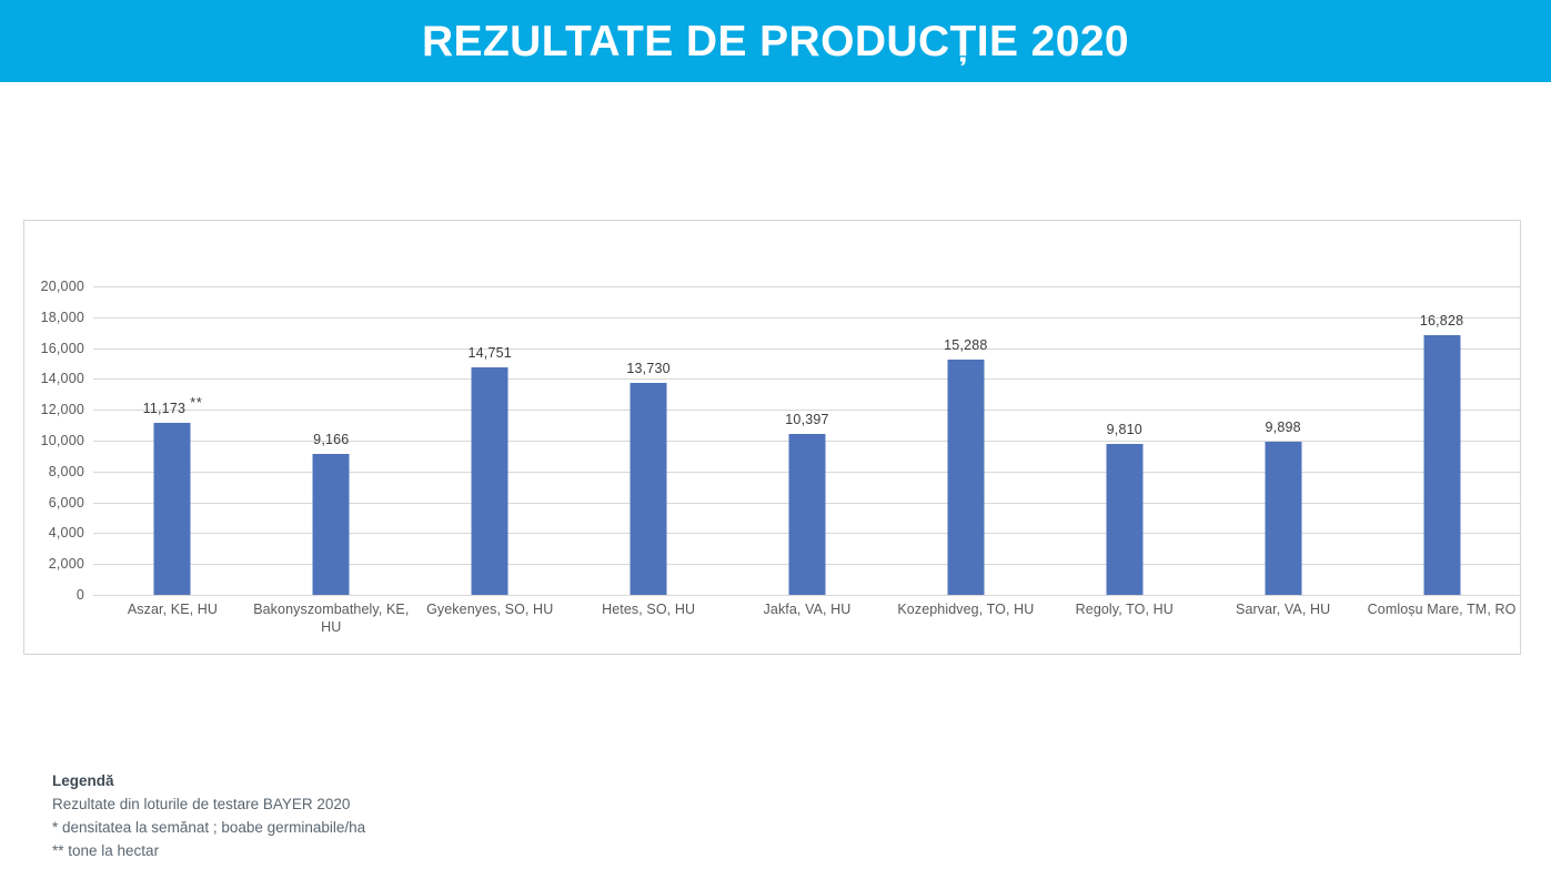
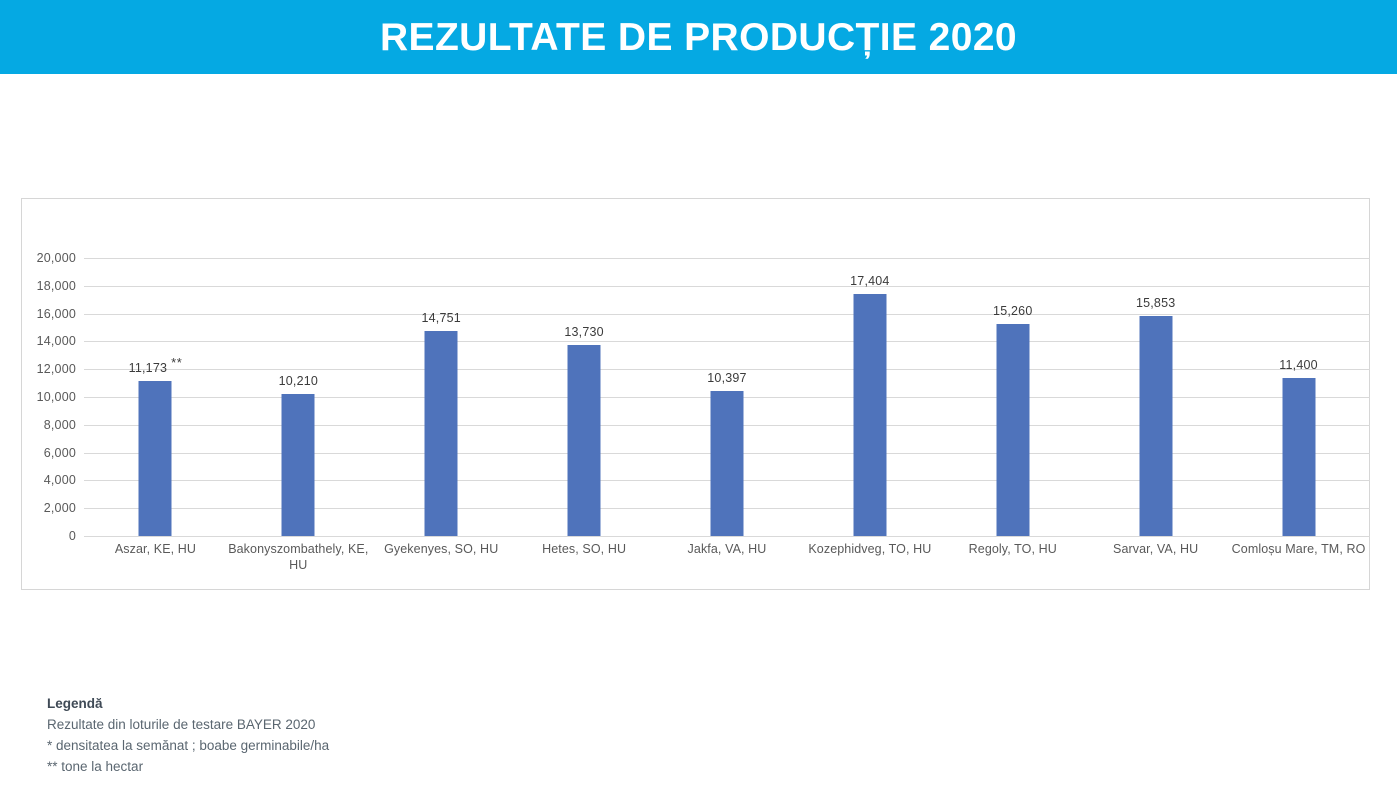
Bakonyszombathely, KE, HU: 9,166 -> 10,210
Kozephidveg, TO, HU: 15,288 -> 17,404
Regoly, TO, HU: 9,810 -> 15,260
Sarvar, VA, HU: 9,898 -> 15,853
Comloșu Mare, TM, RO: 16,828 -> 11,400
